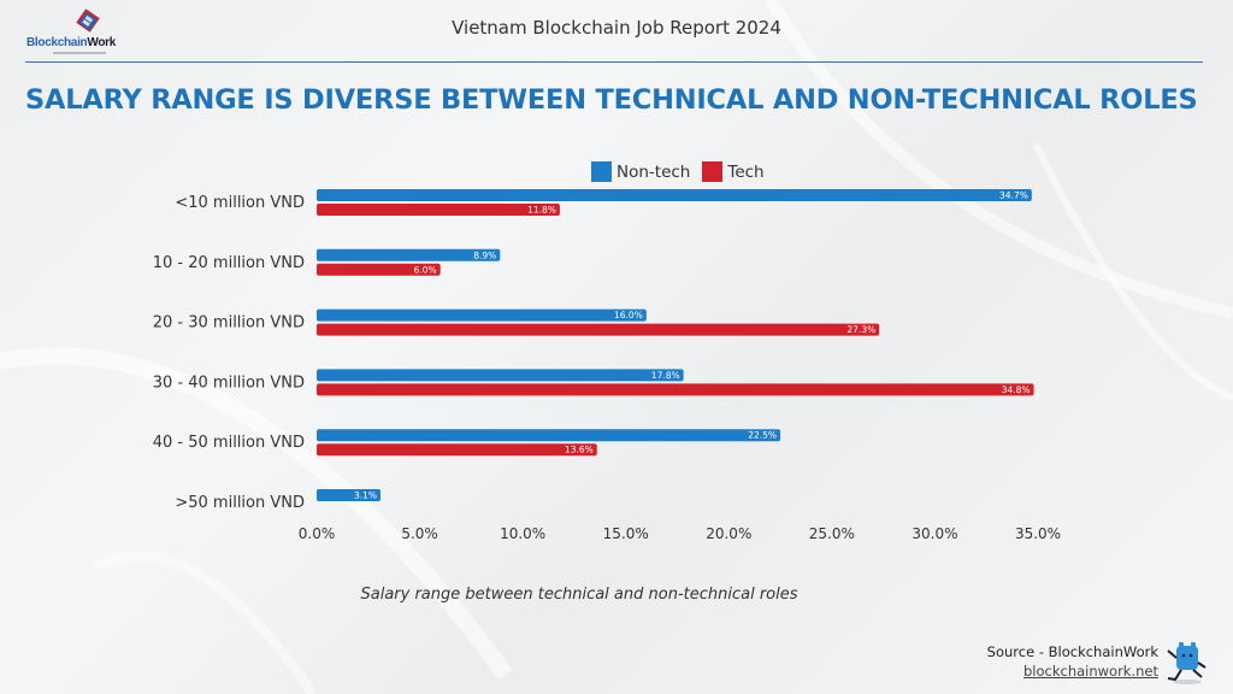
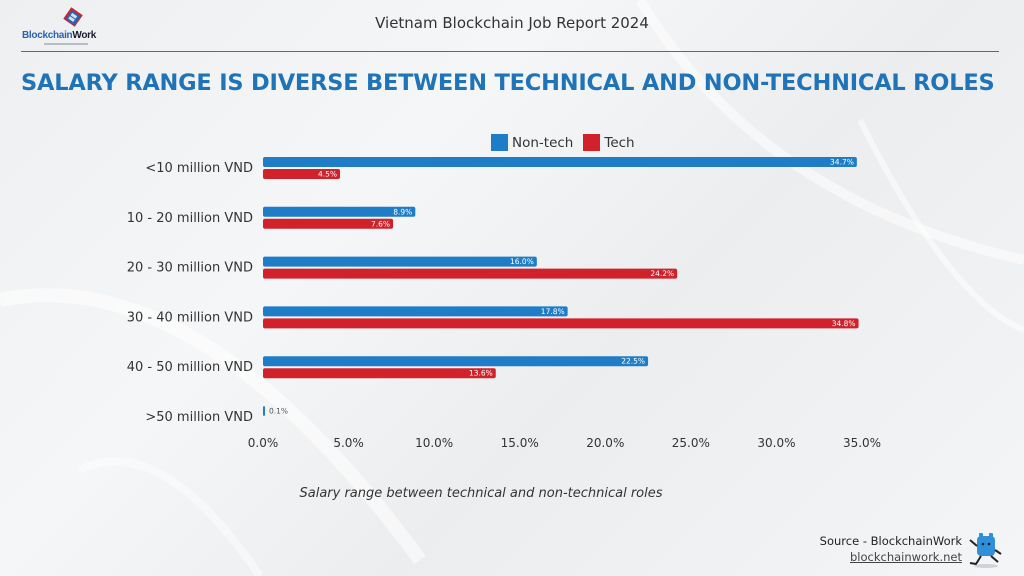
Tech/<10 million VND: 11.8% -> 4.5%
Tech/10 - 20 million VND: 6.0% -> 7.6%
Tech/20 - 30 million VND: 27.3% -> 24.2%
Non-tech/>50 million VND: 3.1% -> 0.1%
